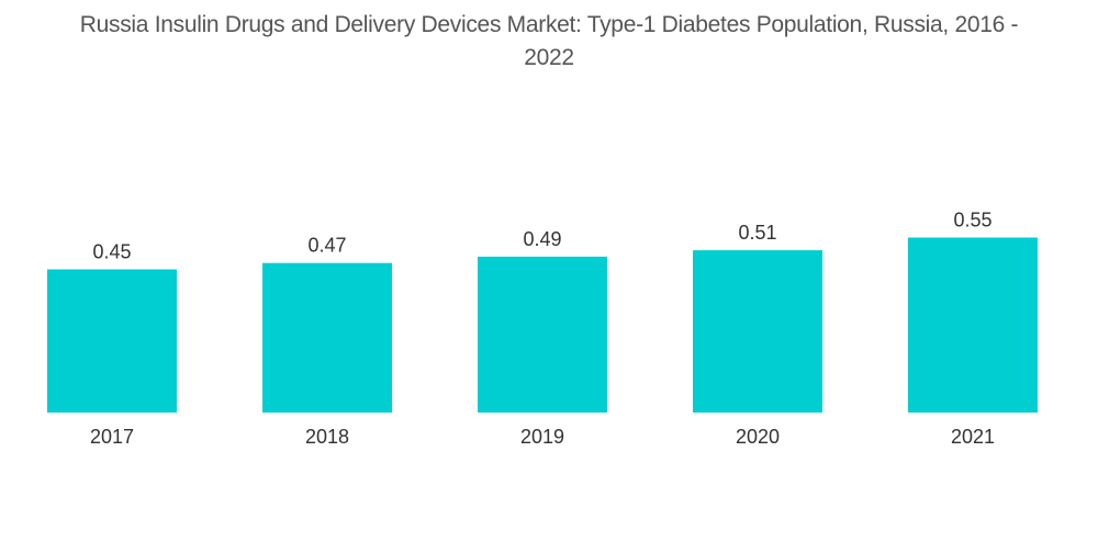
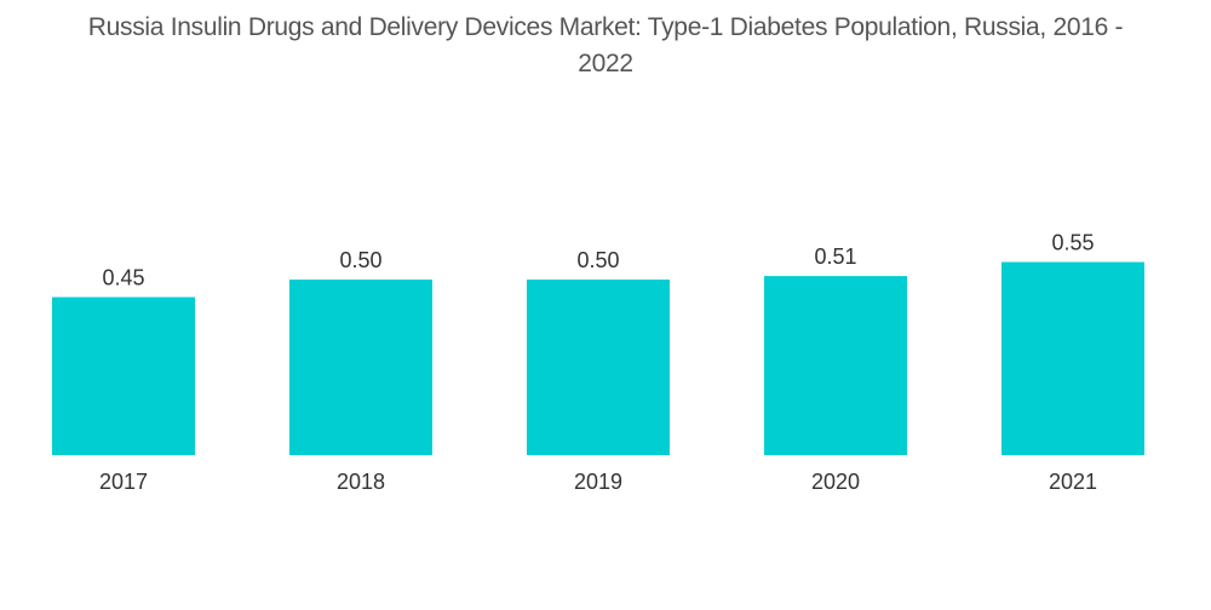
2018: 0.47 -> 0.50
2019: 0.49 -> 0.50
